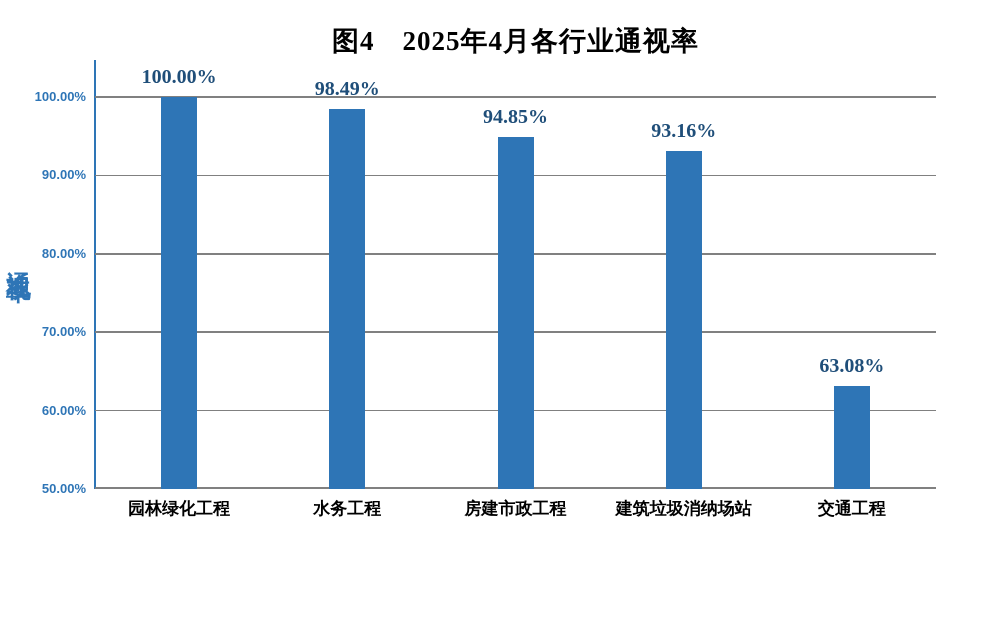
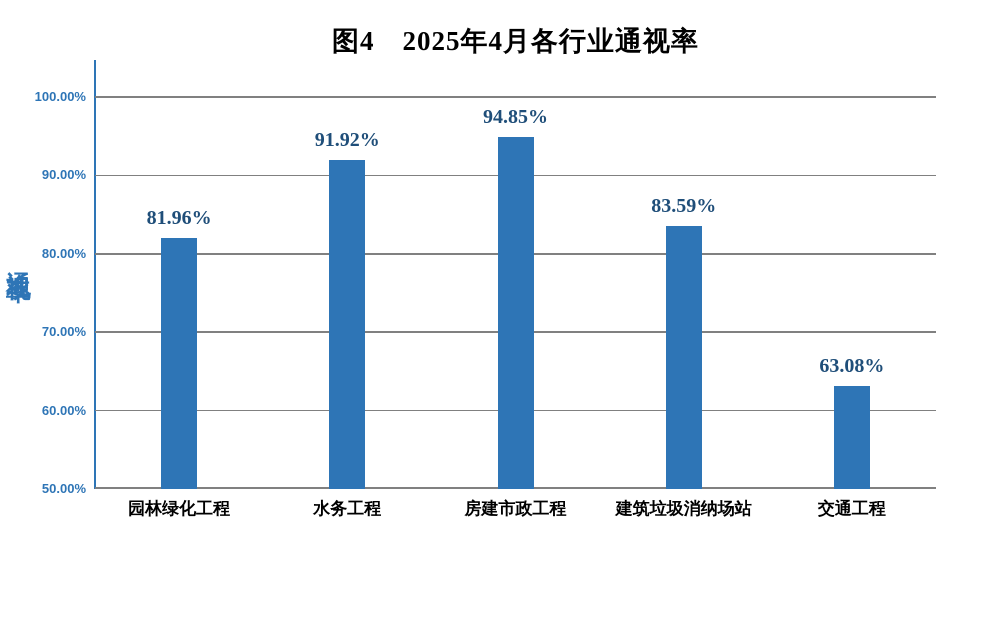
园林绿化工程: 100.00% -> 81.96%
水务工程: 98.49% -> 91.92%
建筑垃圾消纳场站: 93.16% -> 83.59%
